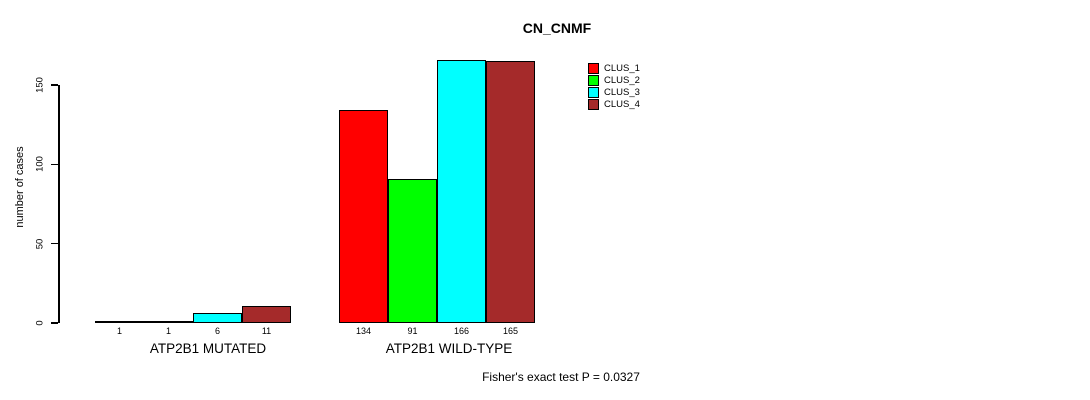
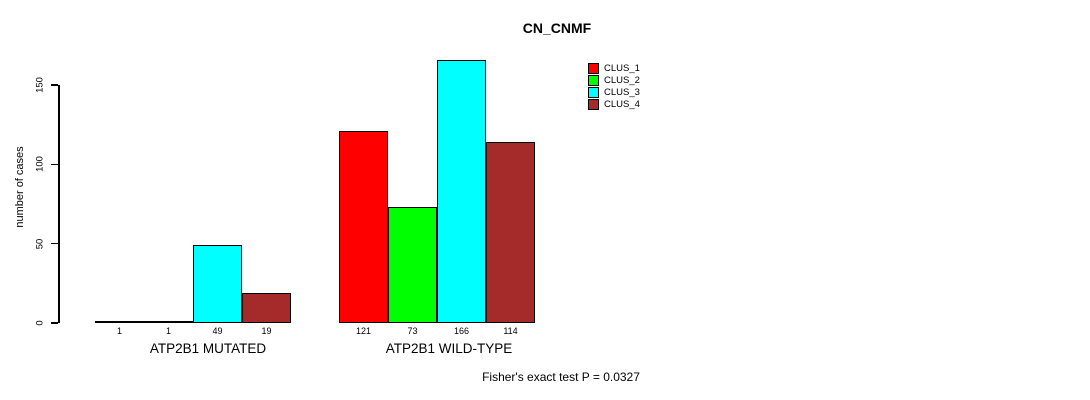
CLUS_3/ATP2B1 MUTATED: 6 -> 49
CLUS_4/ATP2B1 MUTATED: 11 -> 19
CLUS_1/ATP2B1 WILD-TYPE: 134 -> 121
CLUS_2/ATP2B1 WILD-TYPE: 91 -> 73
CLUS_4/ATP2B1 WILD-TYPE: 165 -> 114
